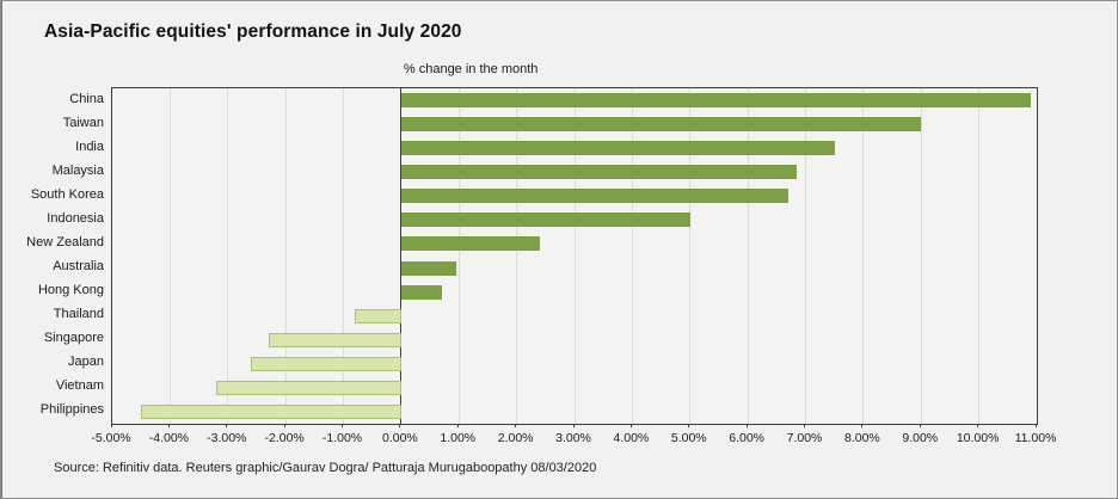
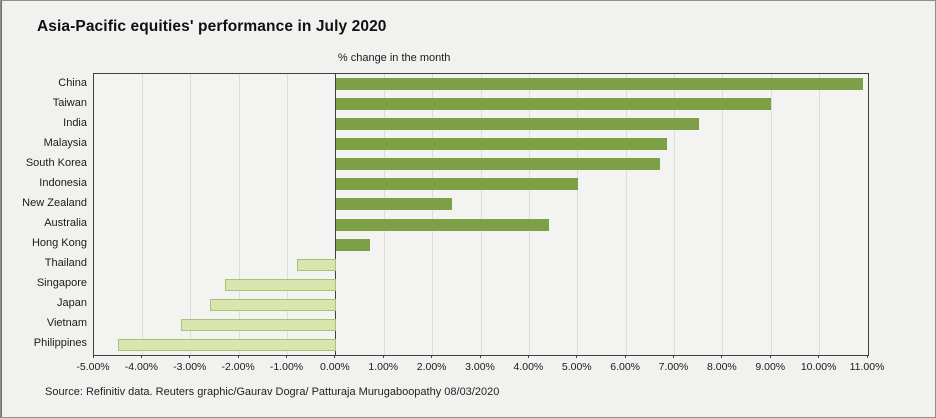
Australia: 0.9% -> 4.4%
